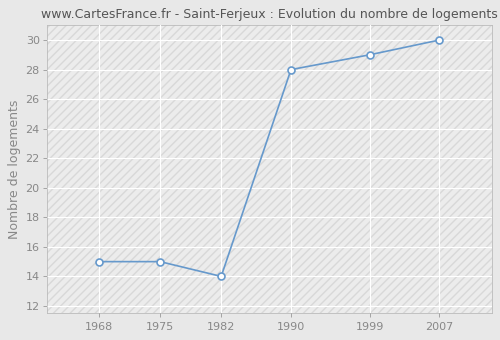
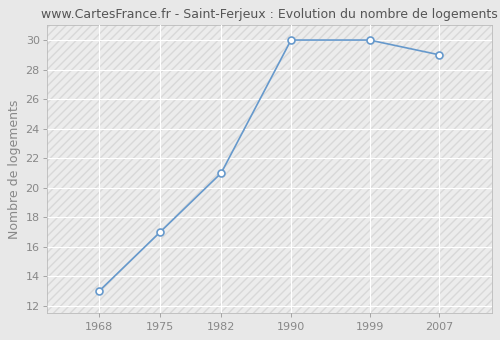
1968: 15 -> 13
1975: 15 -> 17
1982: 14 -> 21
1990: 28 -> 30
1999: 29 -> 30
2007: 30 -> 29
